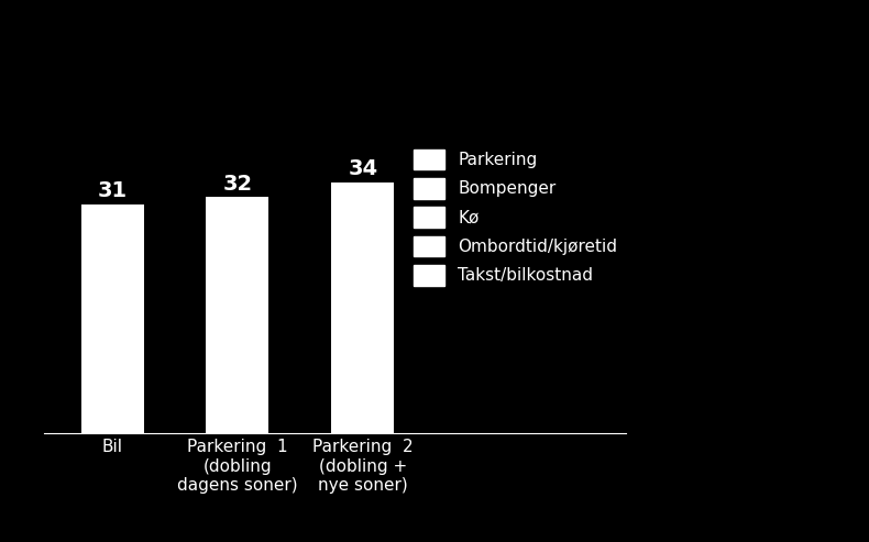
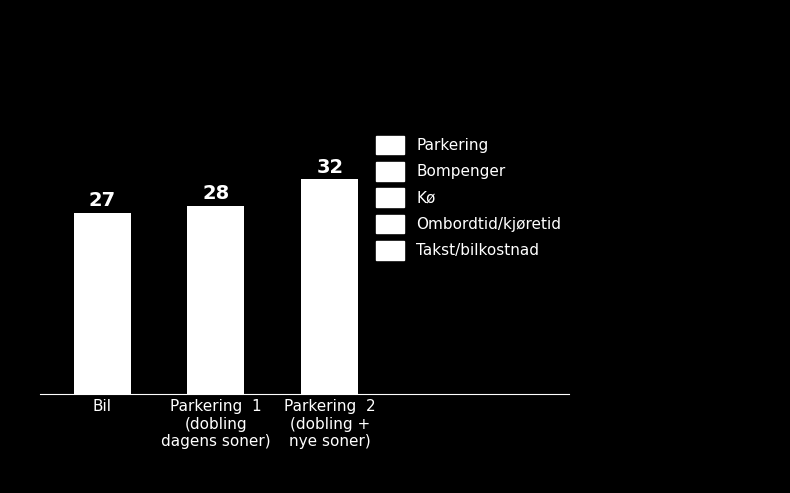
Bil: 31 -> 27
Parkering 1 (dobling dagens soner): 32 -> 28
Parkering 2 (dobling + nye soner): 34 -> 32
